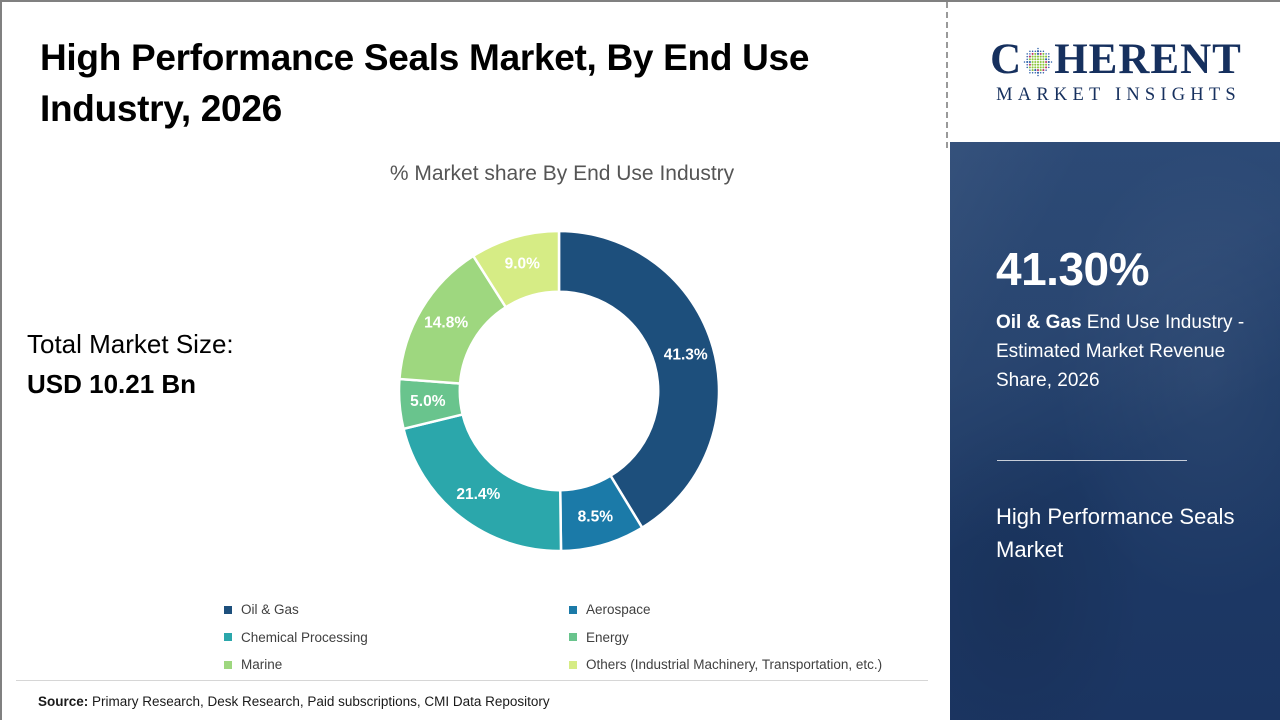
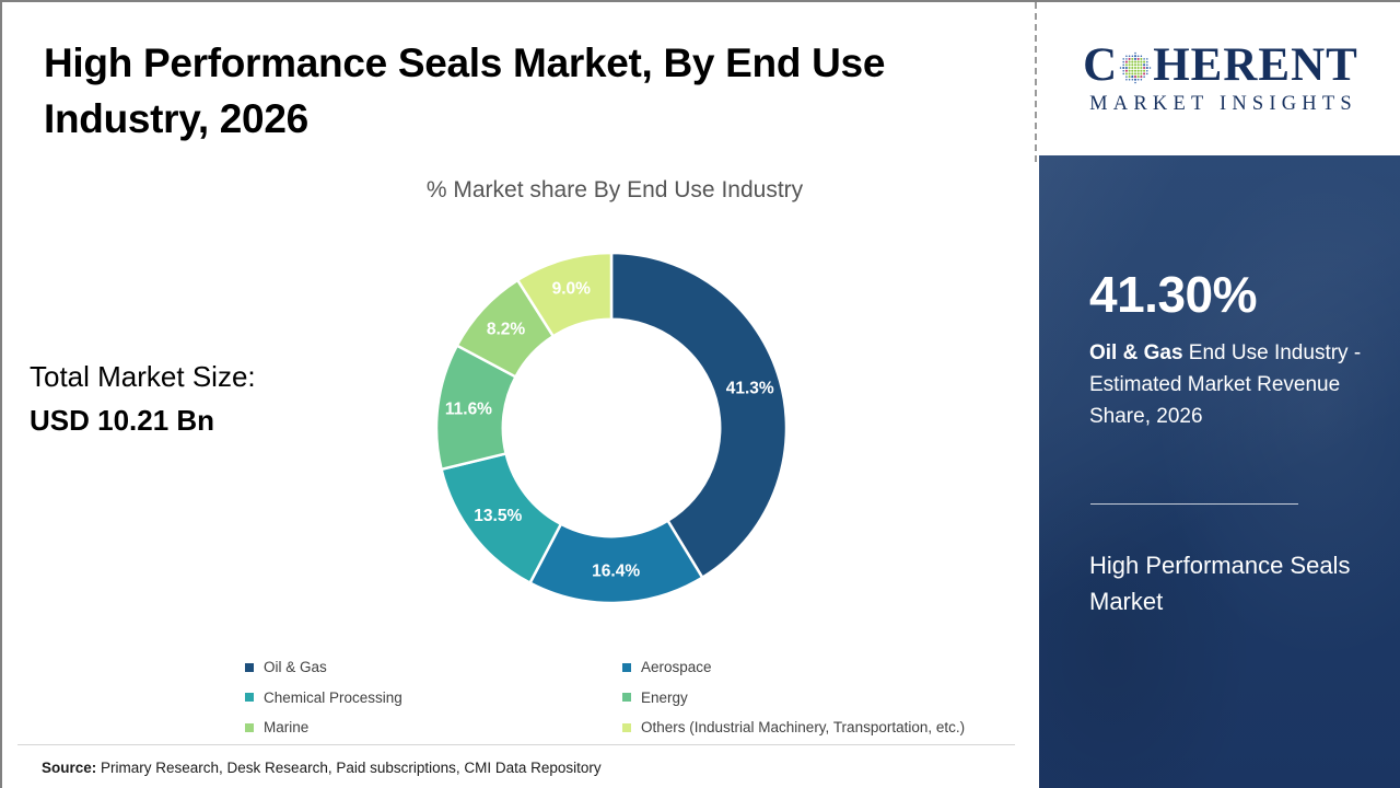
Aerospace: 8.5% -> 16.4%
Chemical Processing: 21.4% -> 13.5%
Energy: 5.0% -> 11.6%
Marine: 14.8% -> 8.2%
